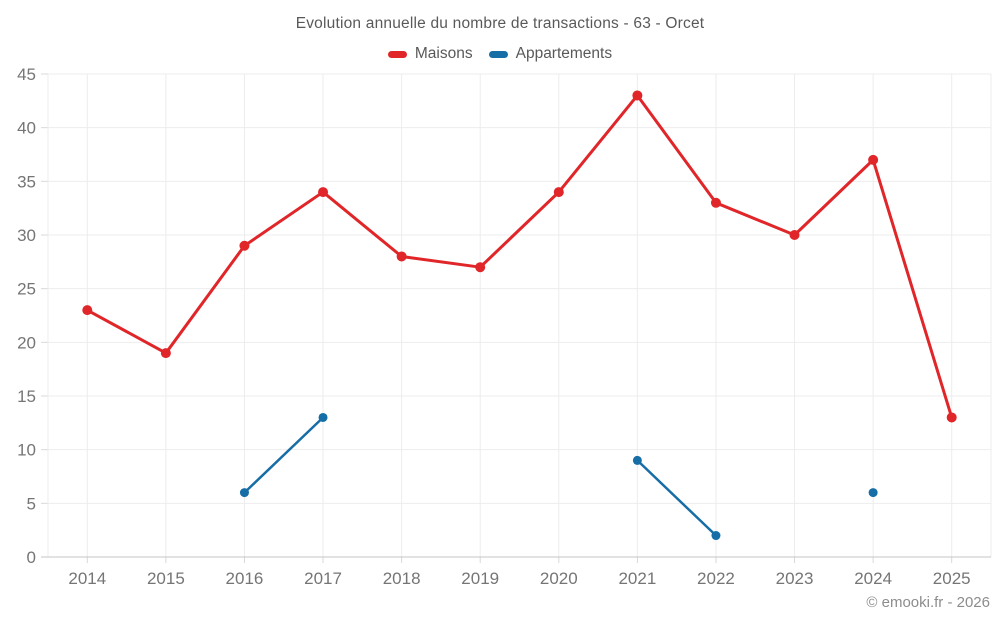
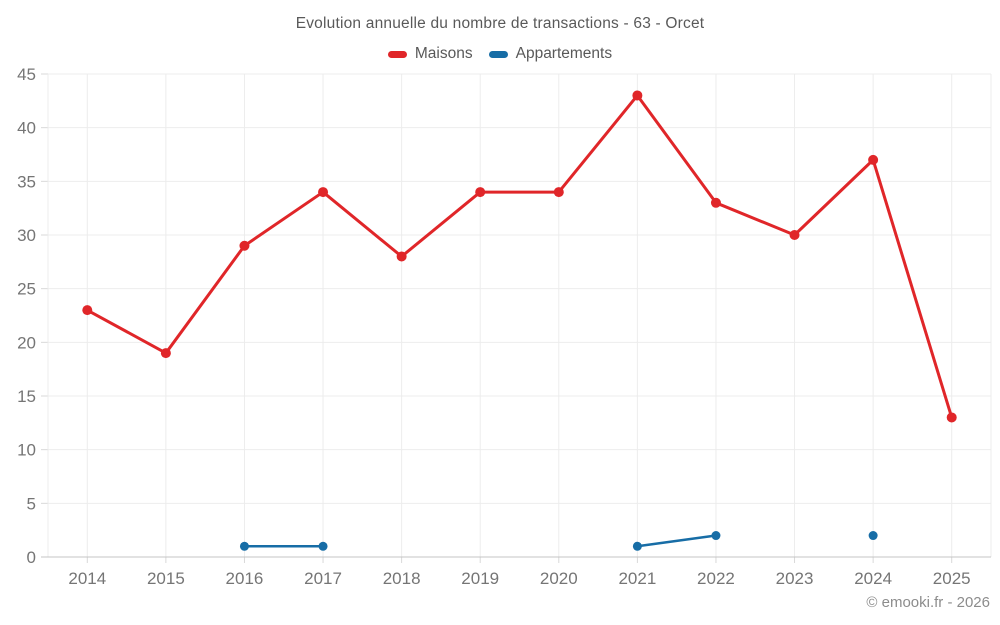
Appartements/2016: 6 -> 1
Appartements/2017: 13 -> 1
Maisons/2019: 27 -> 34
Appartements/2021: 9 -> 1
Appartements/2024: 6 -> 2
